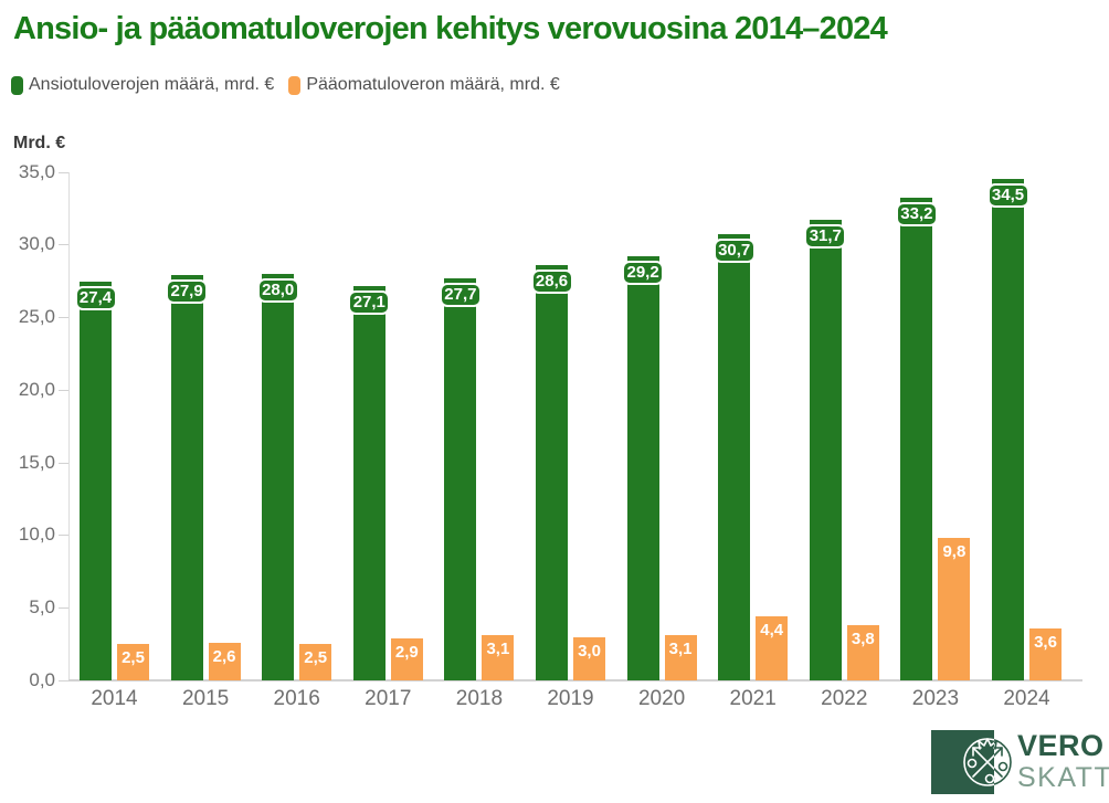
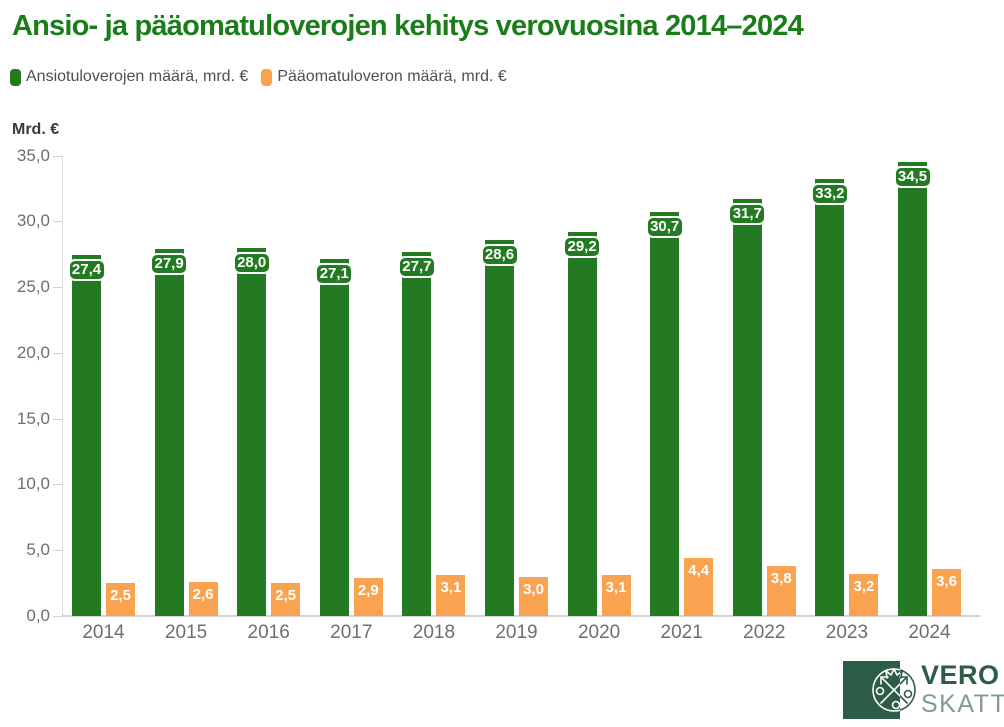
Pääomatuloveron määrä, mrd. €/2023: 9,8 -> 3,2
